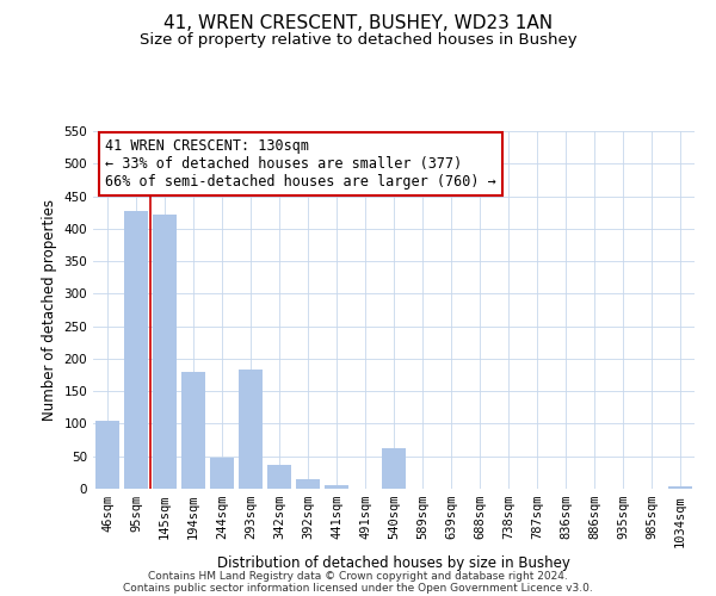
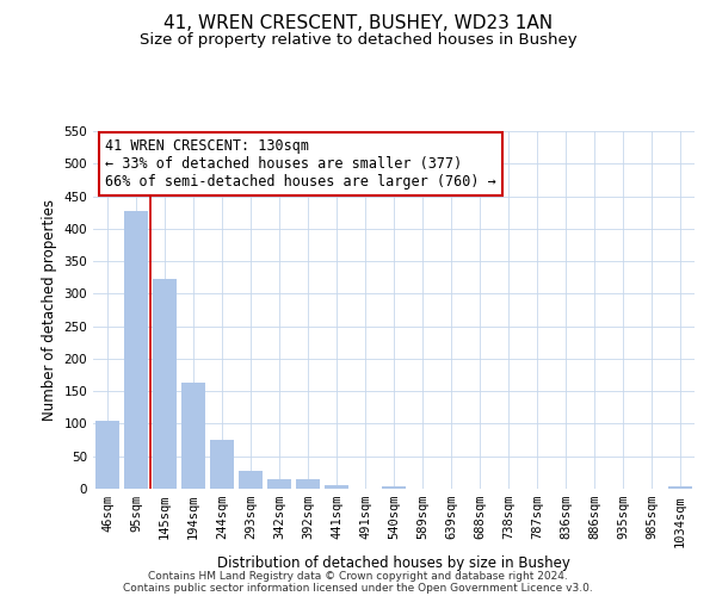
145sqm: 422 -> 322
194sqm: 180 -> 163
244sqm: 48 -> 75
293sqm: 184 -> 27
342sqm: 36 -> 14
540sqm: 62 -> 4
